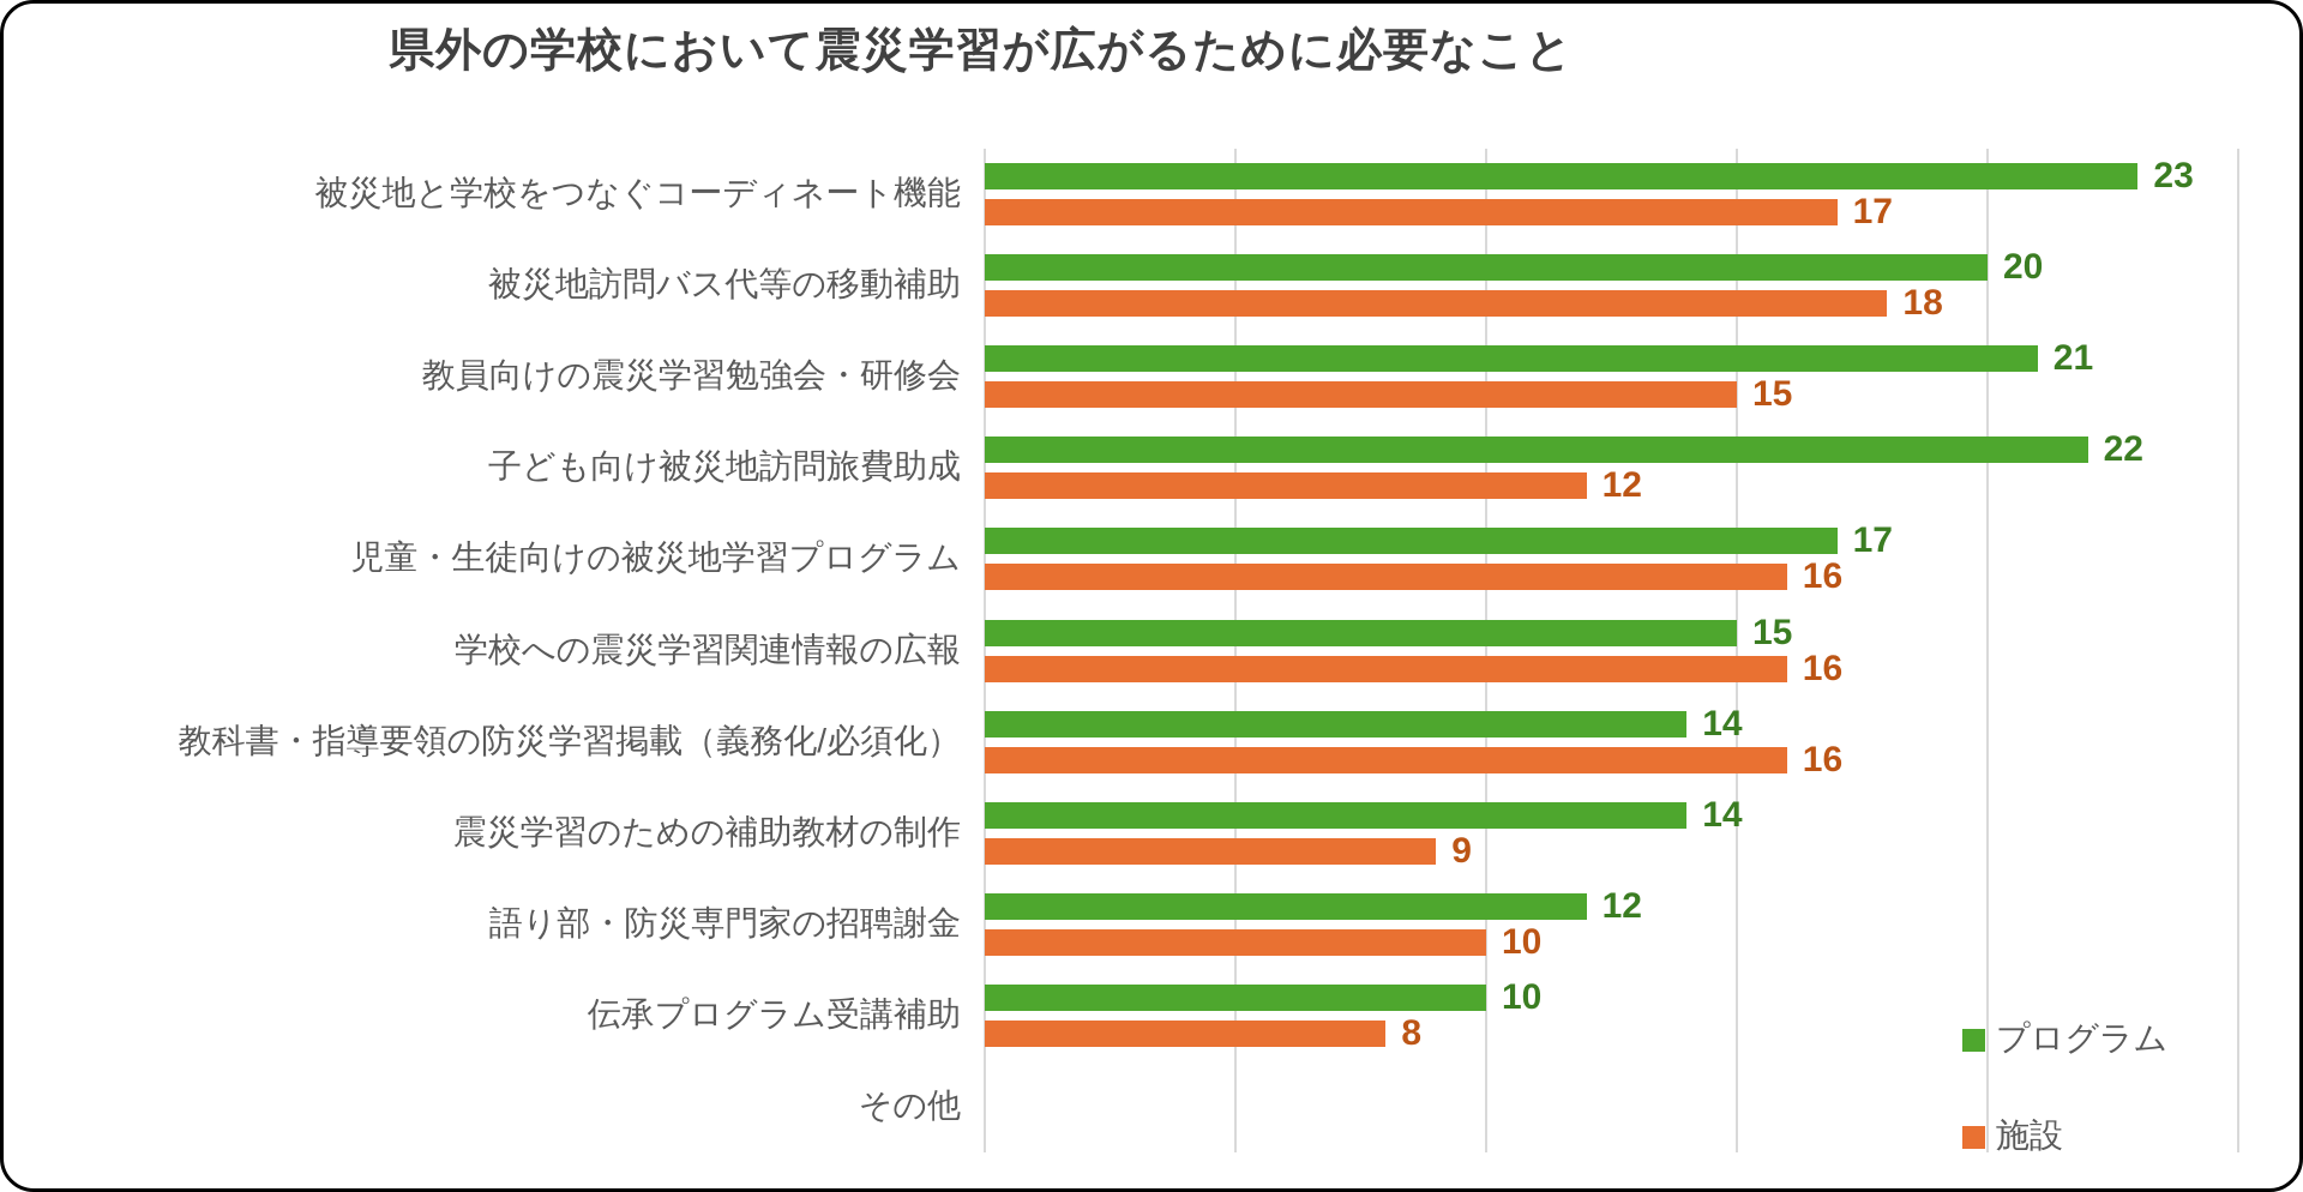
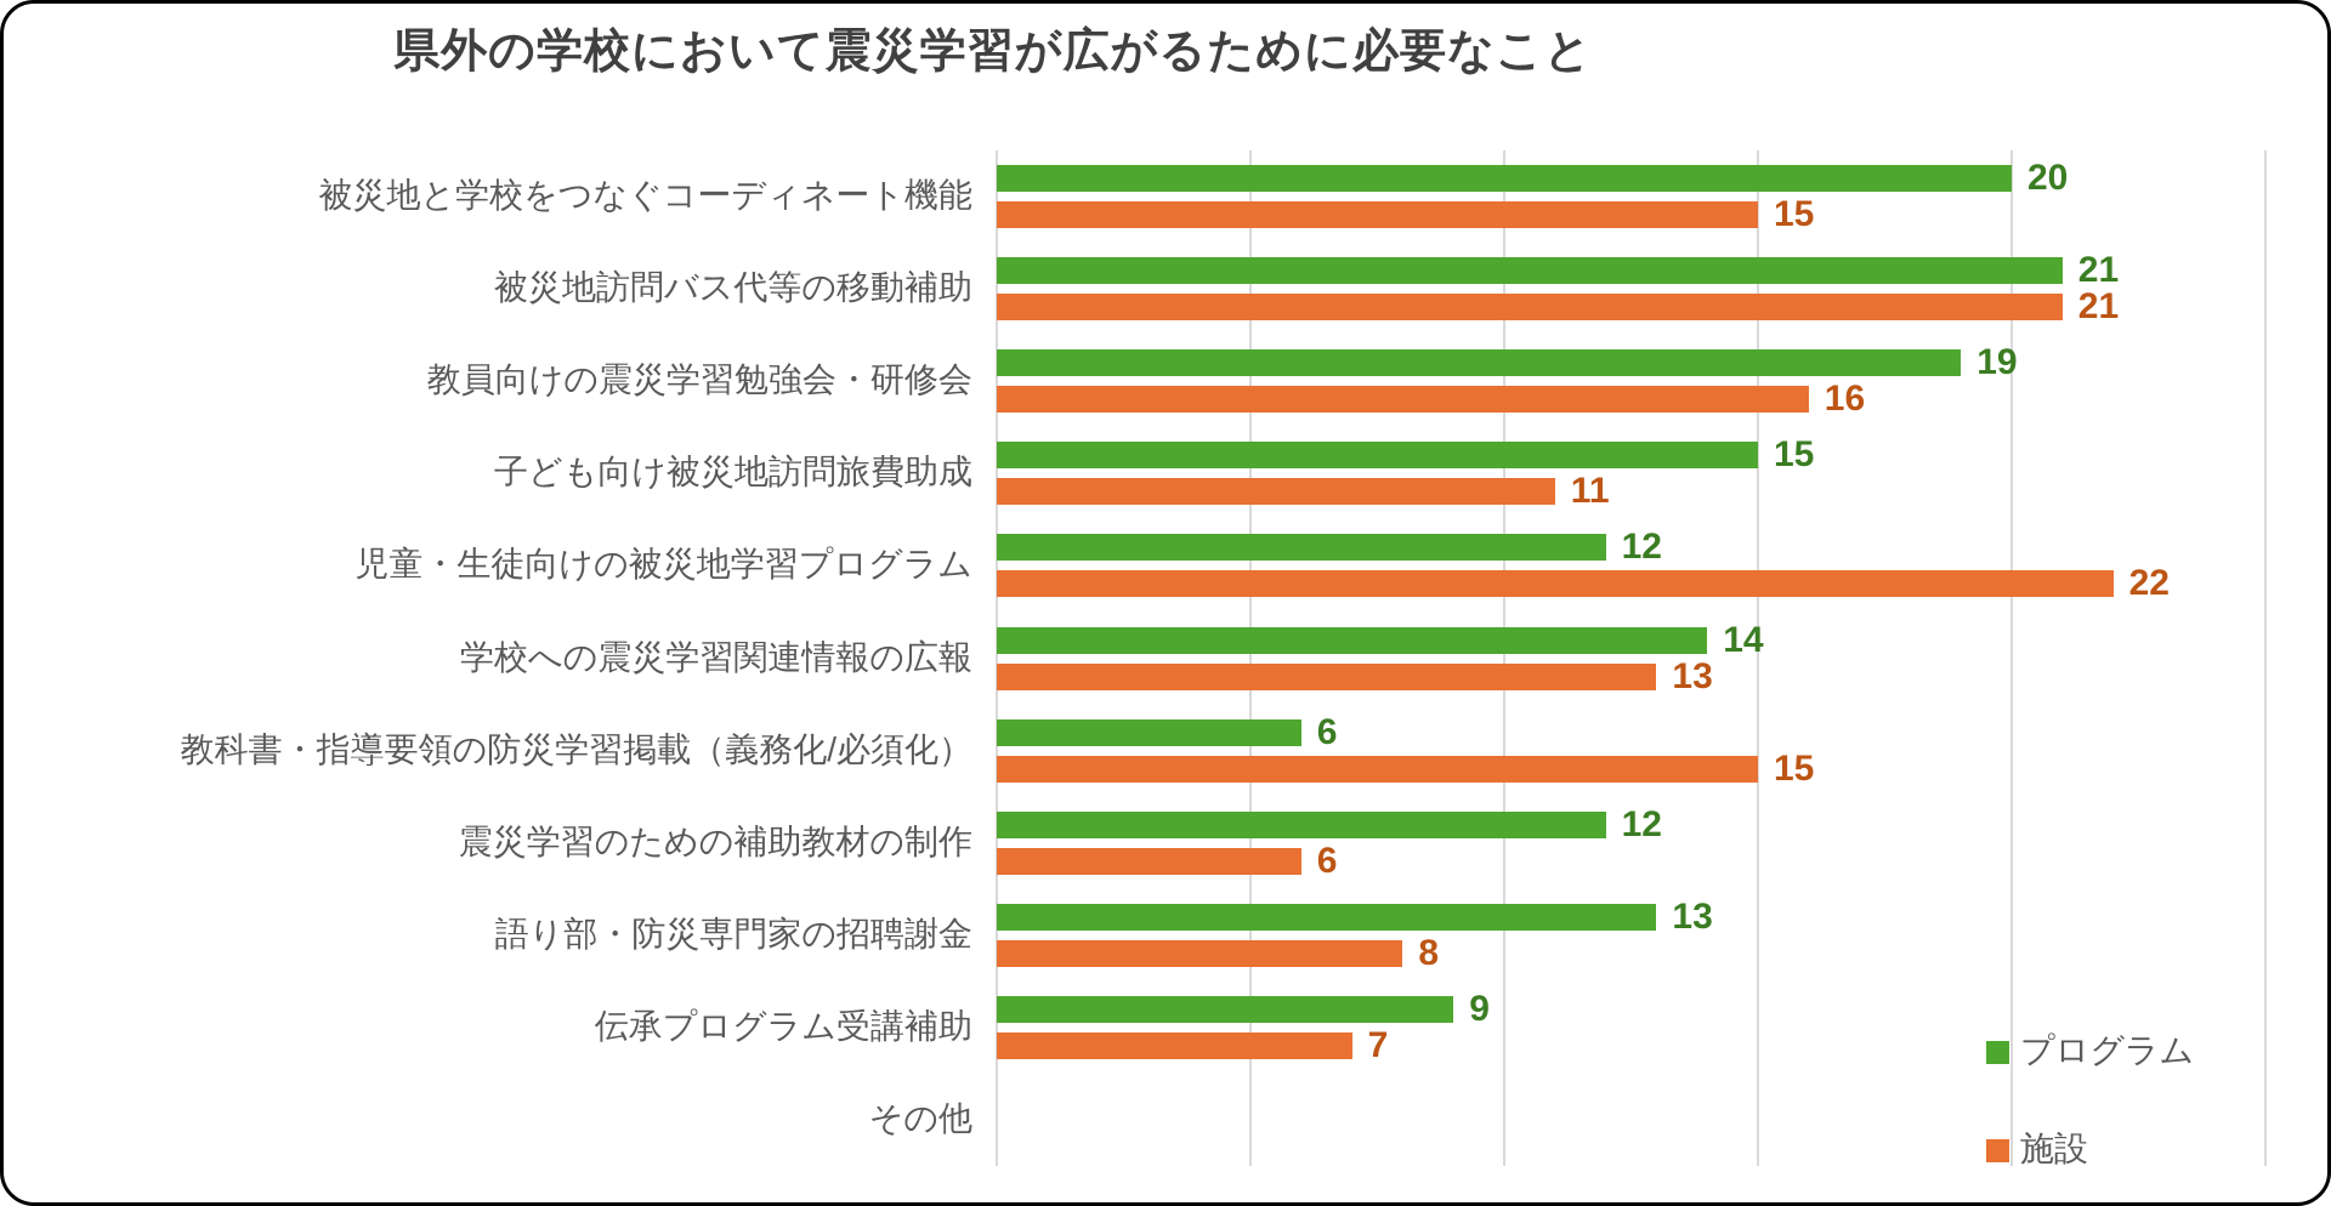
プログラム/被災地と学校をつなぐコーディネート機能: 23 -> 20
施設/被災地と学校をつなぐコーディネート機能: 17 -> 15
プログラム/被災地訪問バス代等の移動補助: 20 -> 21
施設/被災地訪問バス代等の移動補助: 18 -> 21
プログラム/教員向けの震災学習勉強会・研修会: 21 -> 19
施設/教員向けの震災学習勉強会・研修会: 15 -> 16
プログラム/子ども向け被災地訪問旅費助成: 22 -> 15
施設/子ども向け被災地訪問旅費助成: 12 -> 11
プログラム/児童・生徒向けの被災地学習プログラム: 17 -> 12
施設/児童・生徒向けの被災地学習プログラム: 16 -> 22
プログラム/学校への震災学習関連情報の広報: 15 -> 14
施設/学校への震災学習関連情報の広報: 16 -> 13
プログラム/教科書・指導要領の防災学習掲載（義務化/必須化）: 14 -> 6
施設/教科書・指導要領の防災学習掲載（義務化/必須化）: 16 -> 15
プログラム/震災学習のための補助教材の制作: 14 -> 12
施設/震災学習のための補助教材の制作: 9 -> 6
プログラム/語り部・防災専門家の招聘謝金: 12 -> 13
施設/語り部・防災専門家の招聘謝金: 10 -> 8
プログラム/伝承プログラム受講補助: 10 -> 9
施設/伝承プログラム受講補助: 8 -> 7
